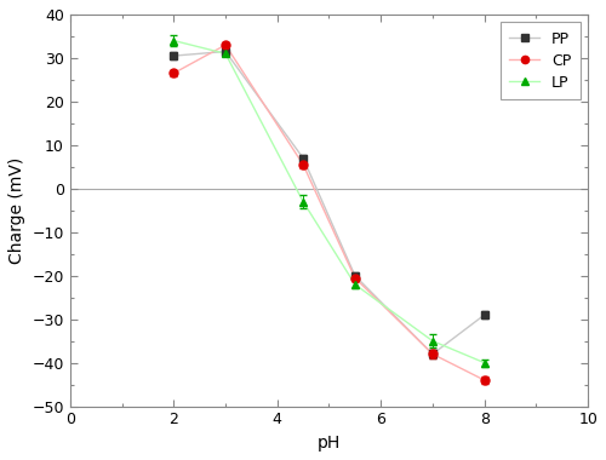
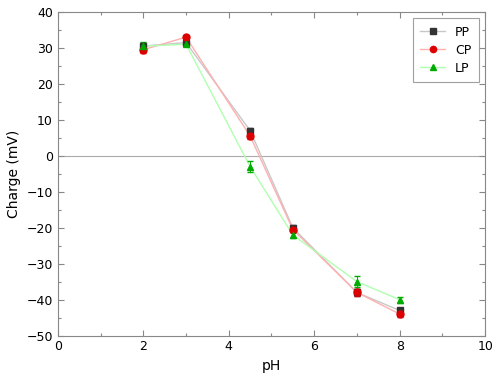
CP/2: 26.5 -> 29.5
LP/2: 34.0 -> 30.5
PP/8: -29.0 -> -43.0
